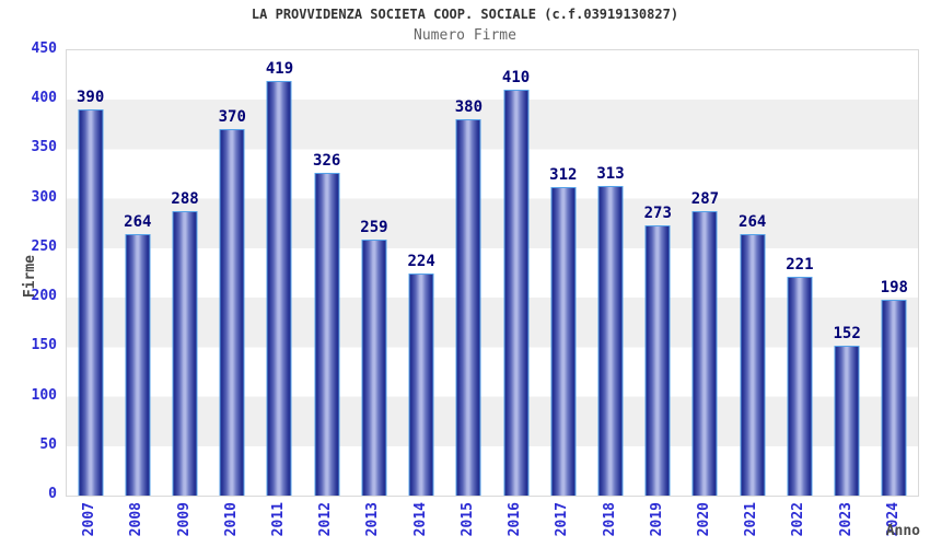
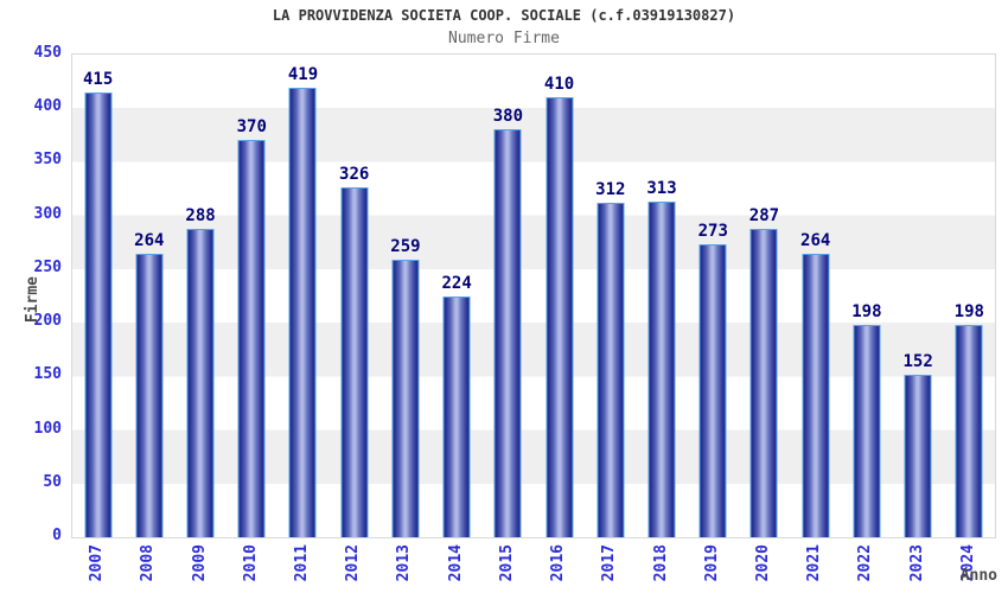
2007: 390 -> 415
2022: 221 -> 198
